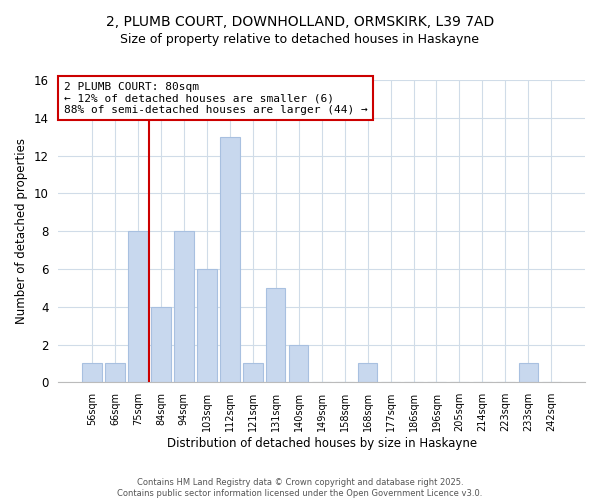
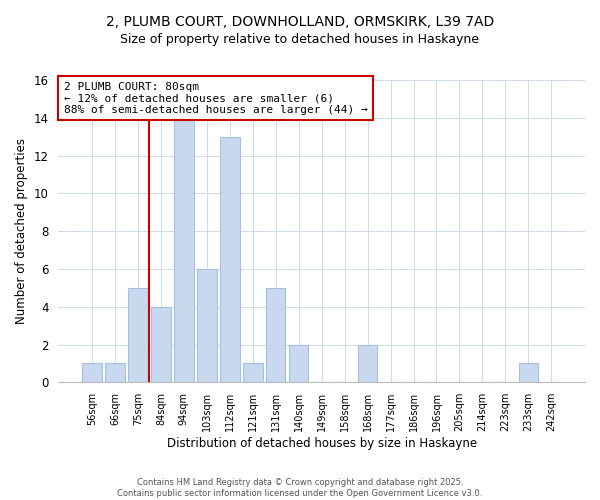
75sqm: 8 -> 5
94sqm: 8 -> 14
168sqm: 1 -> 2
